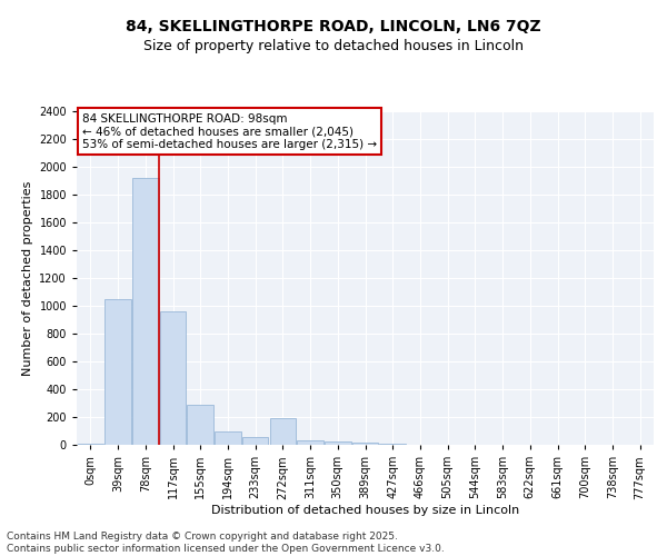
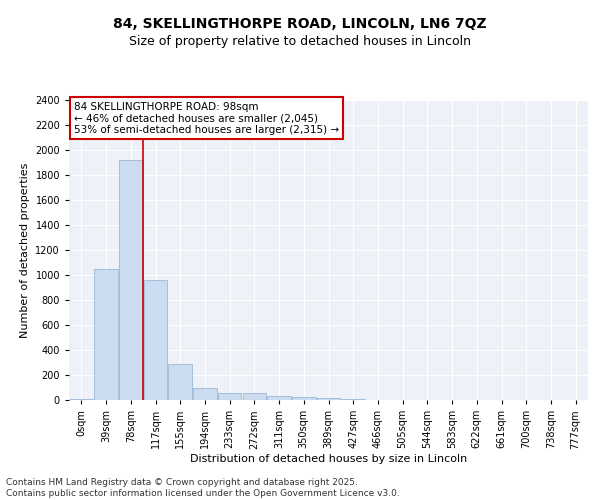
272sqm: 190 -> 60
